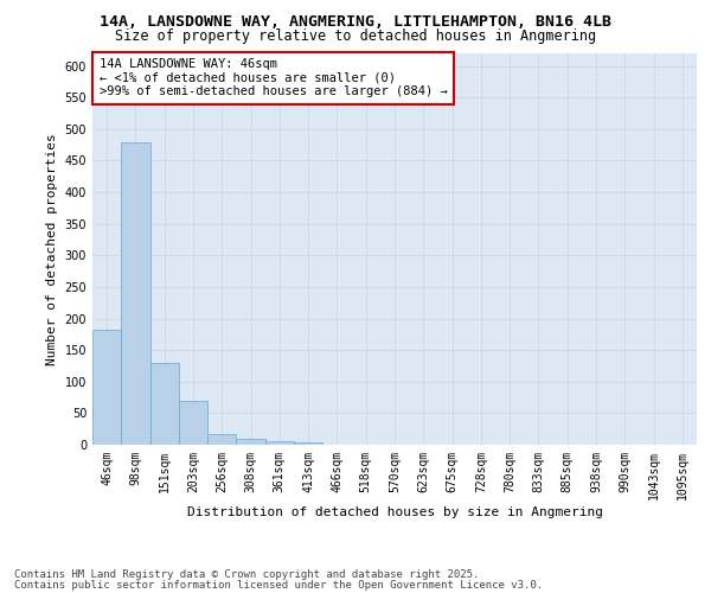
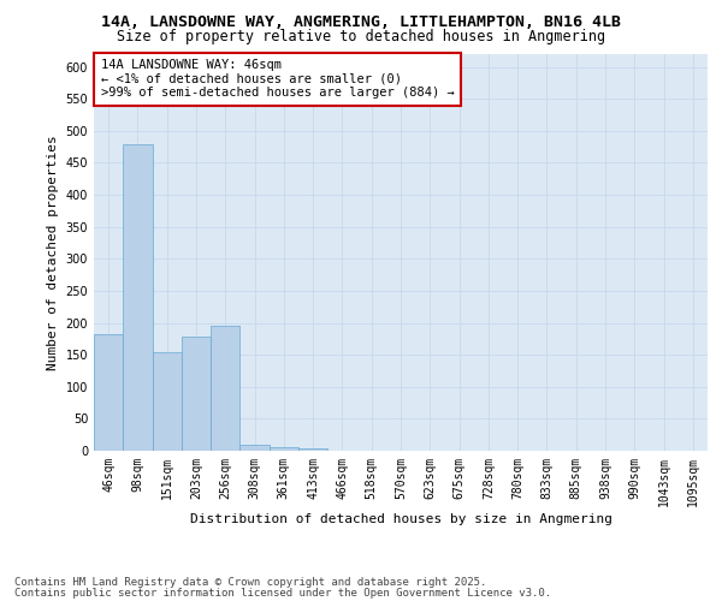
151sqm: 130 -> 154
203sqm: 70 -> 178
256sqm: 17 -> 196
